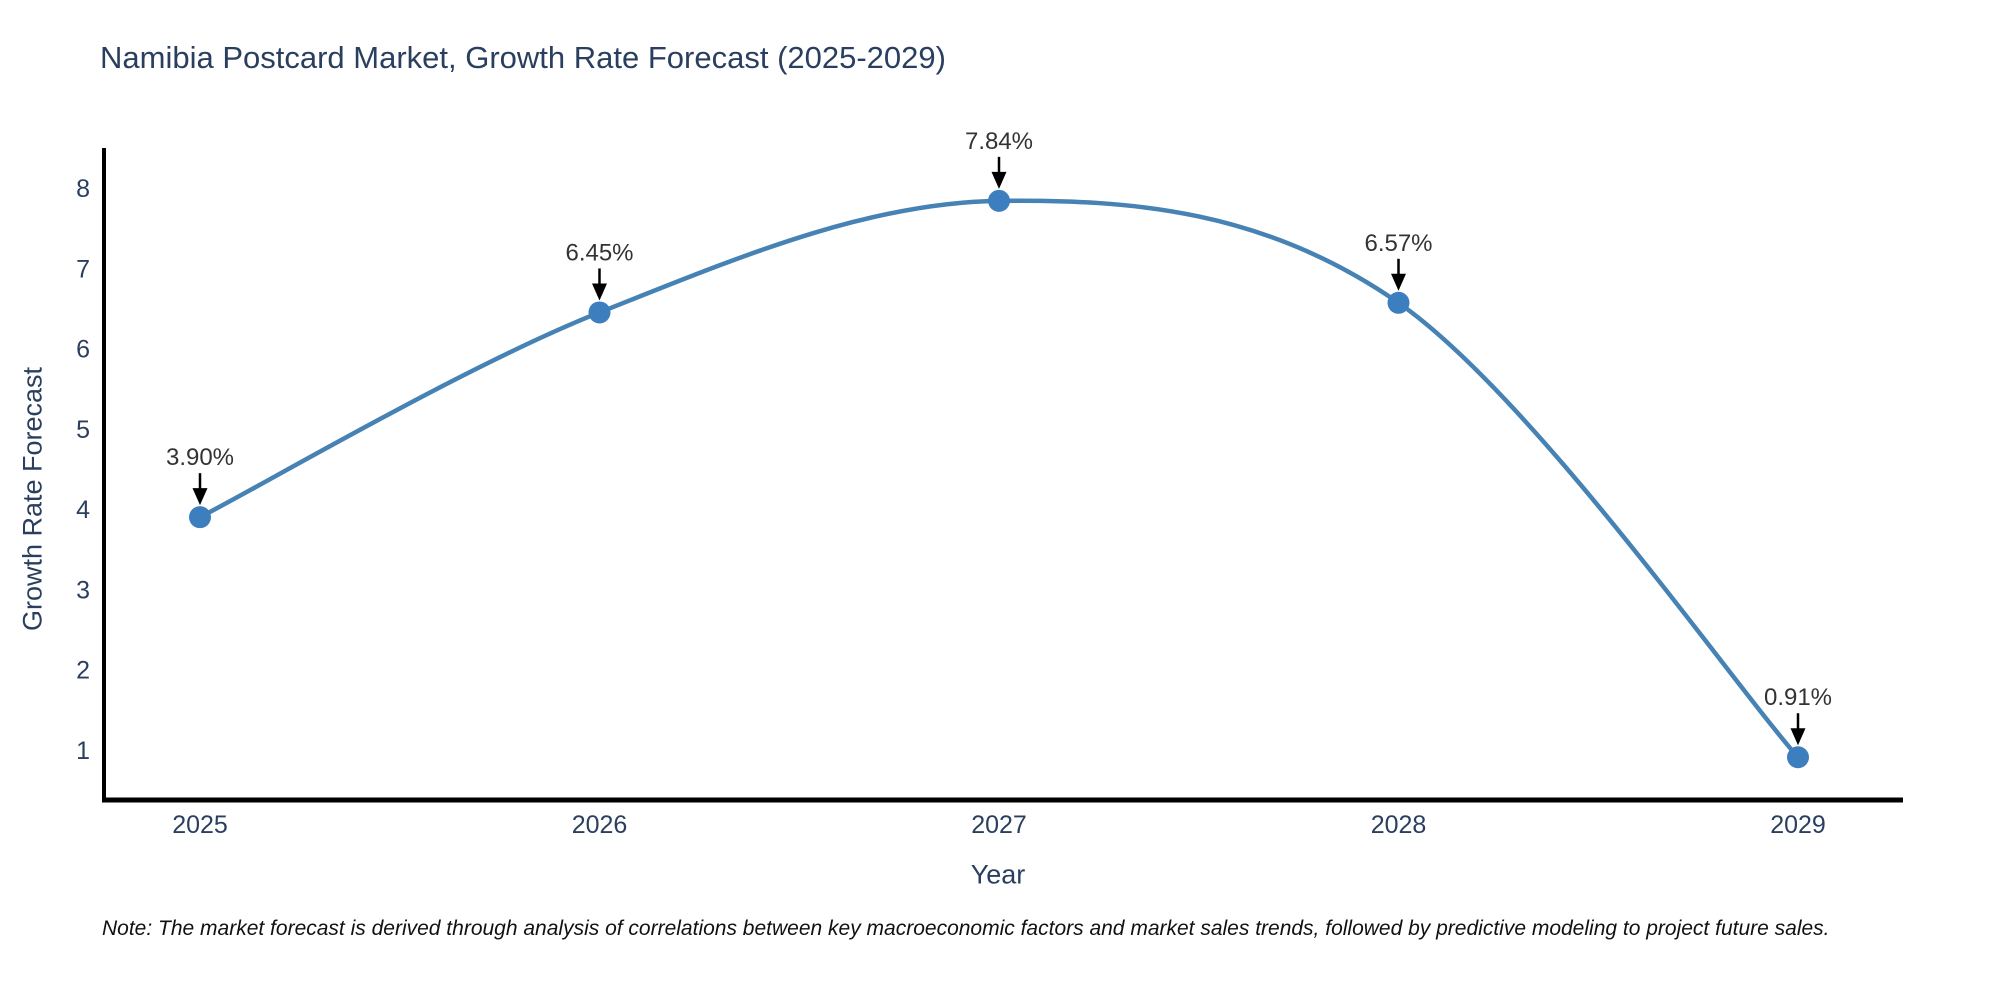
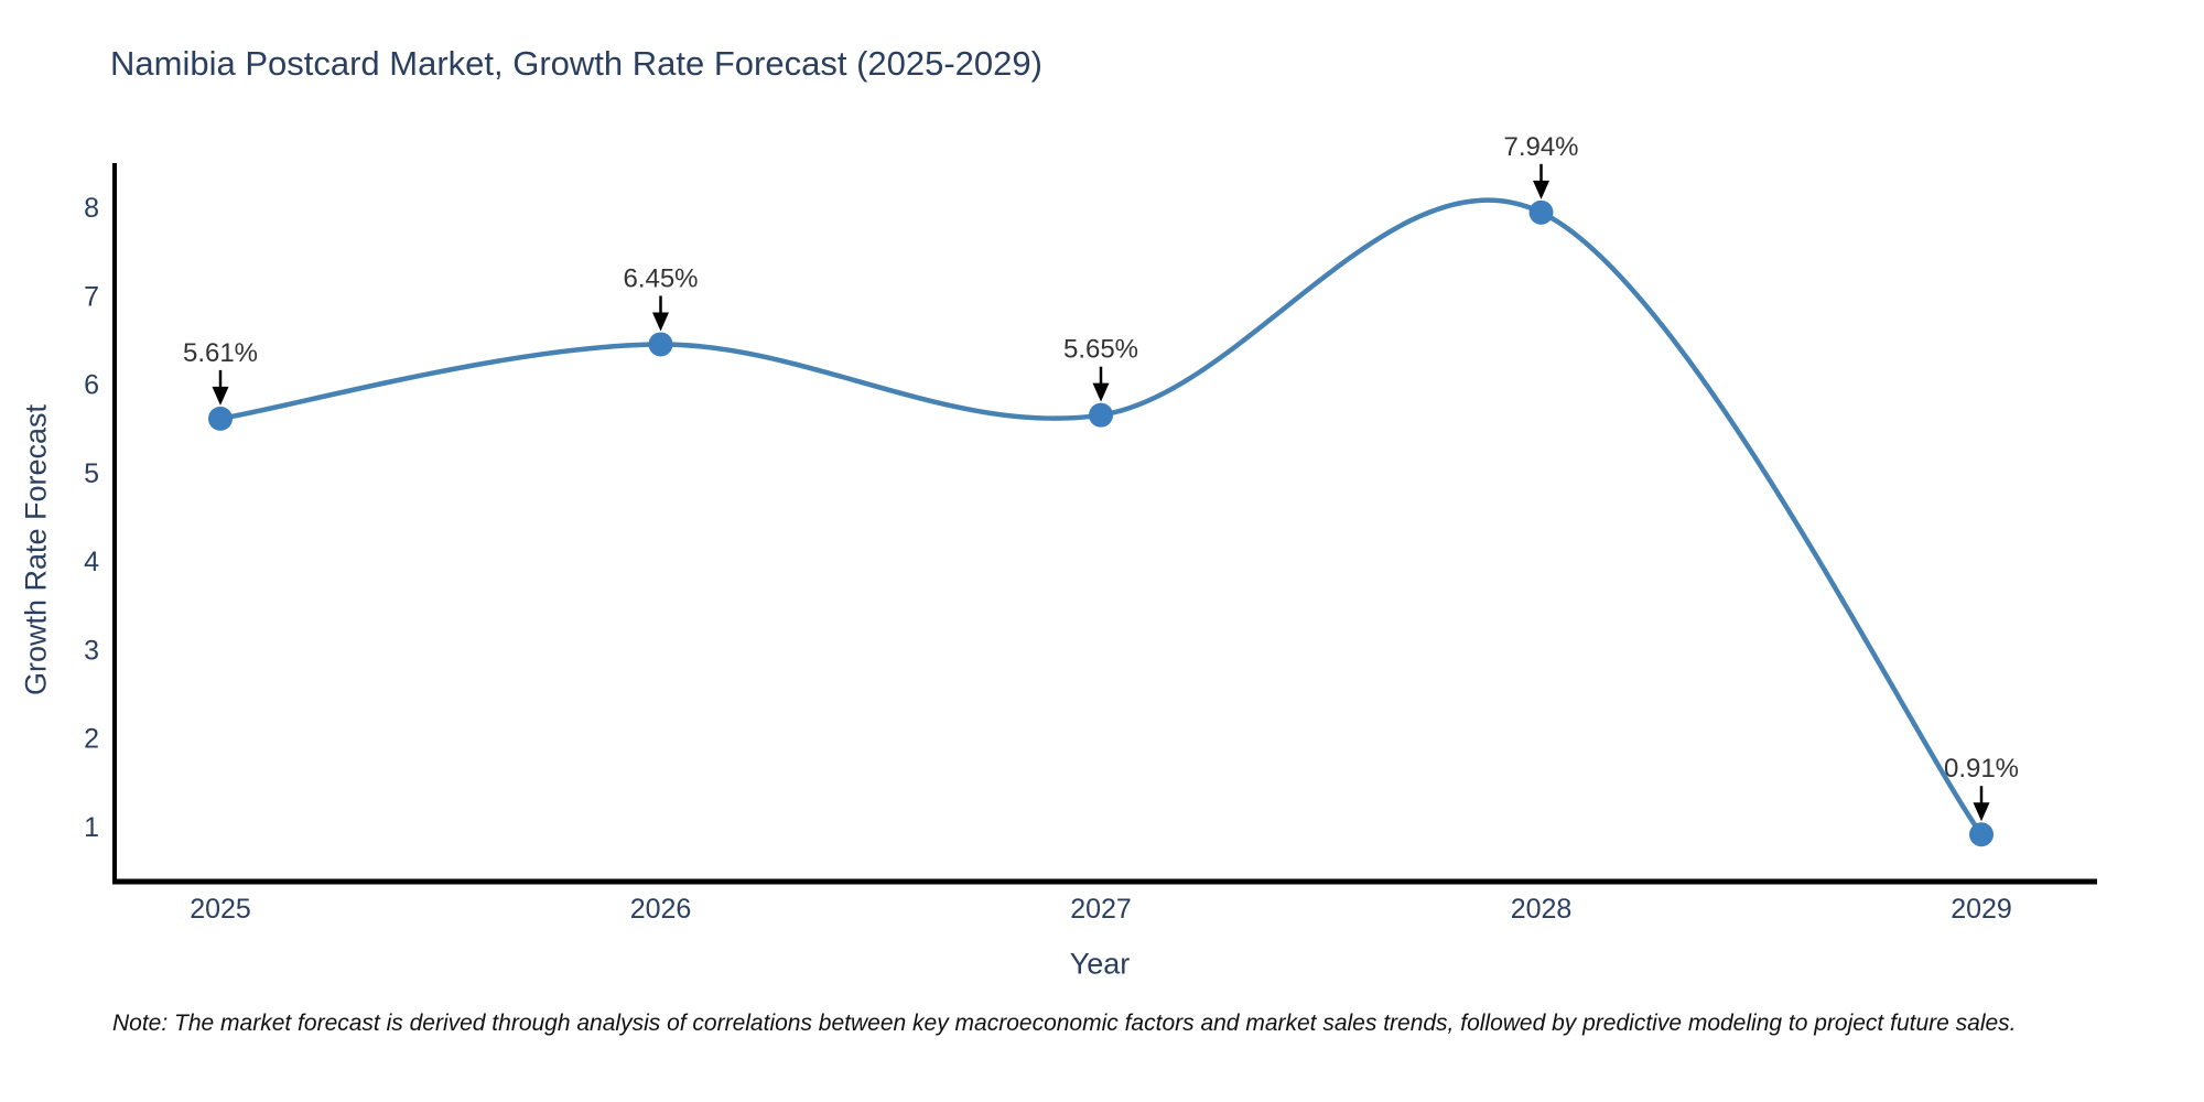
2025: 3.90% -> 5.61%
2027: 7.84% -> 5.65%
2028: 6.57% -> 7.94%
